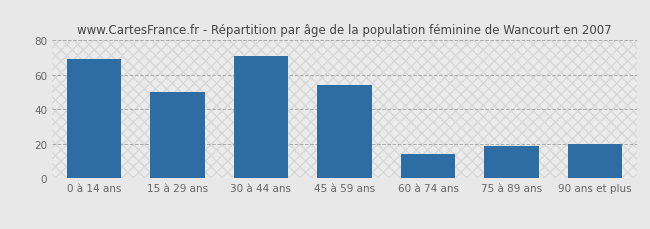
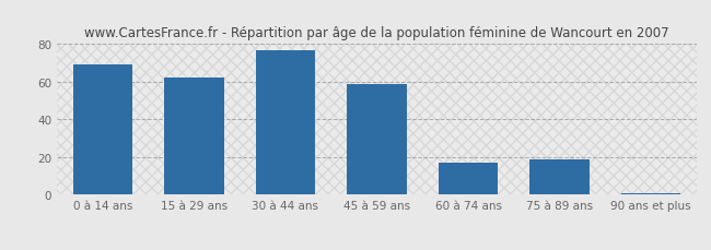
15 à 29 ans: 50 -> 62
30 à 44 ans: 71 -> 77
45 à 59 ans: 54 -> 59
60 à 74 ans: 14 -> 17
90 ans et plus: 20 -> 1
